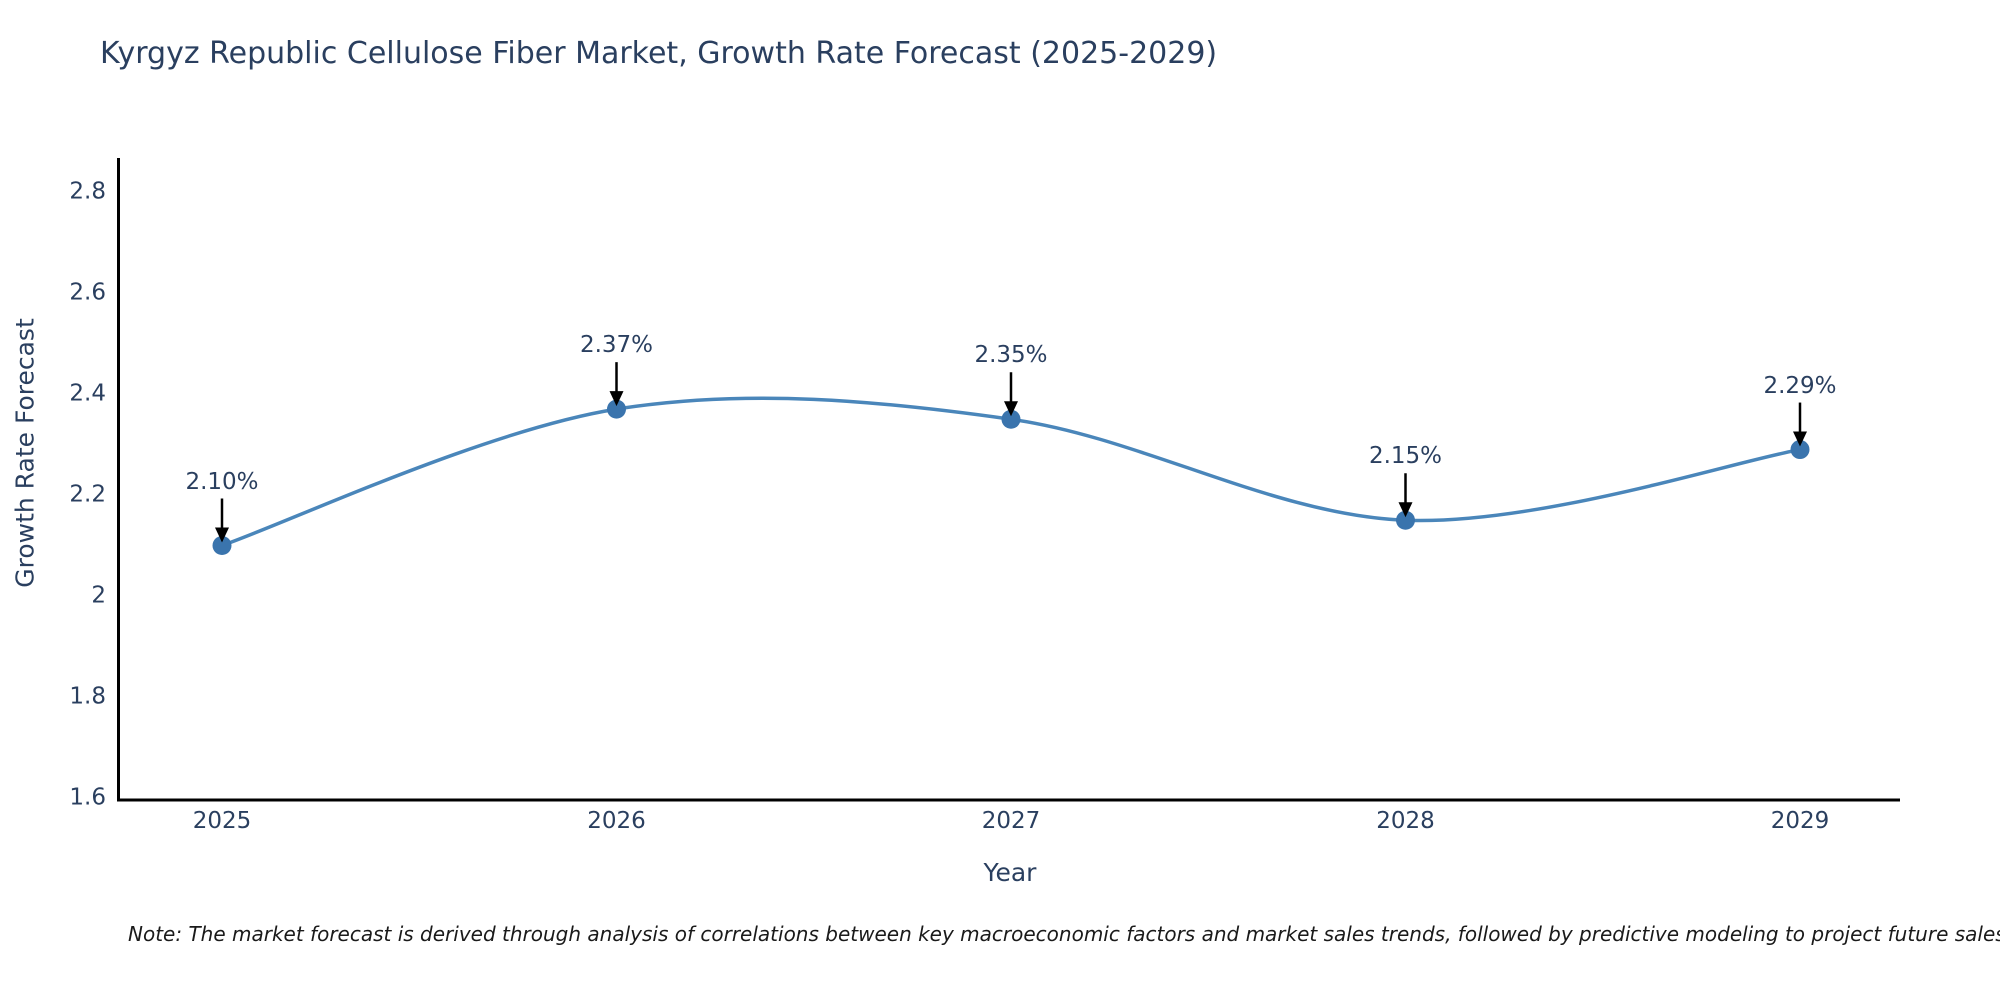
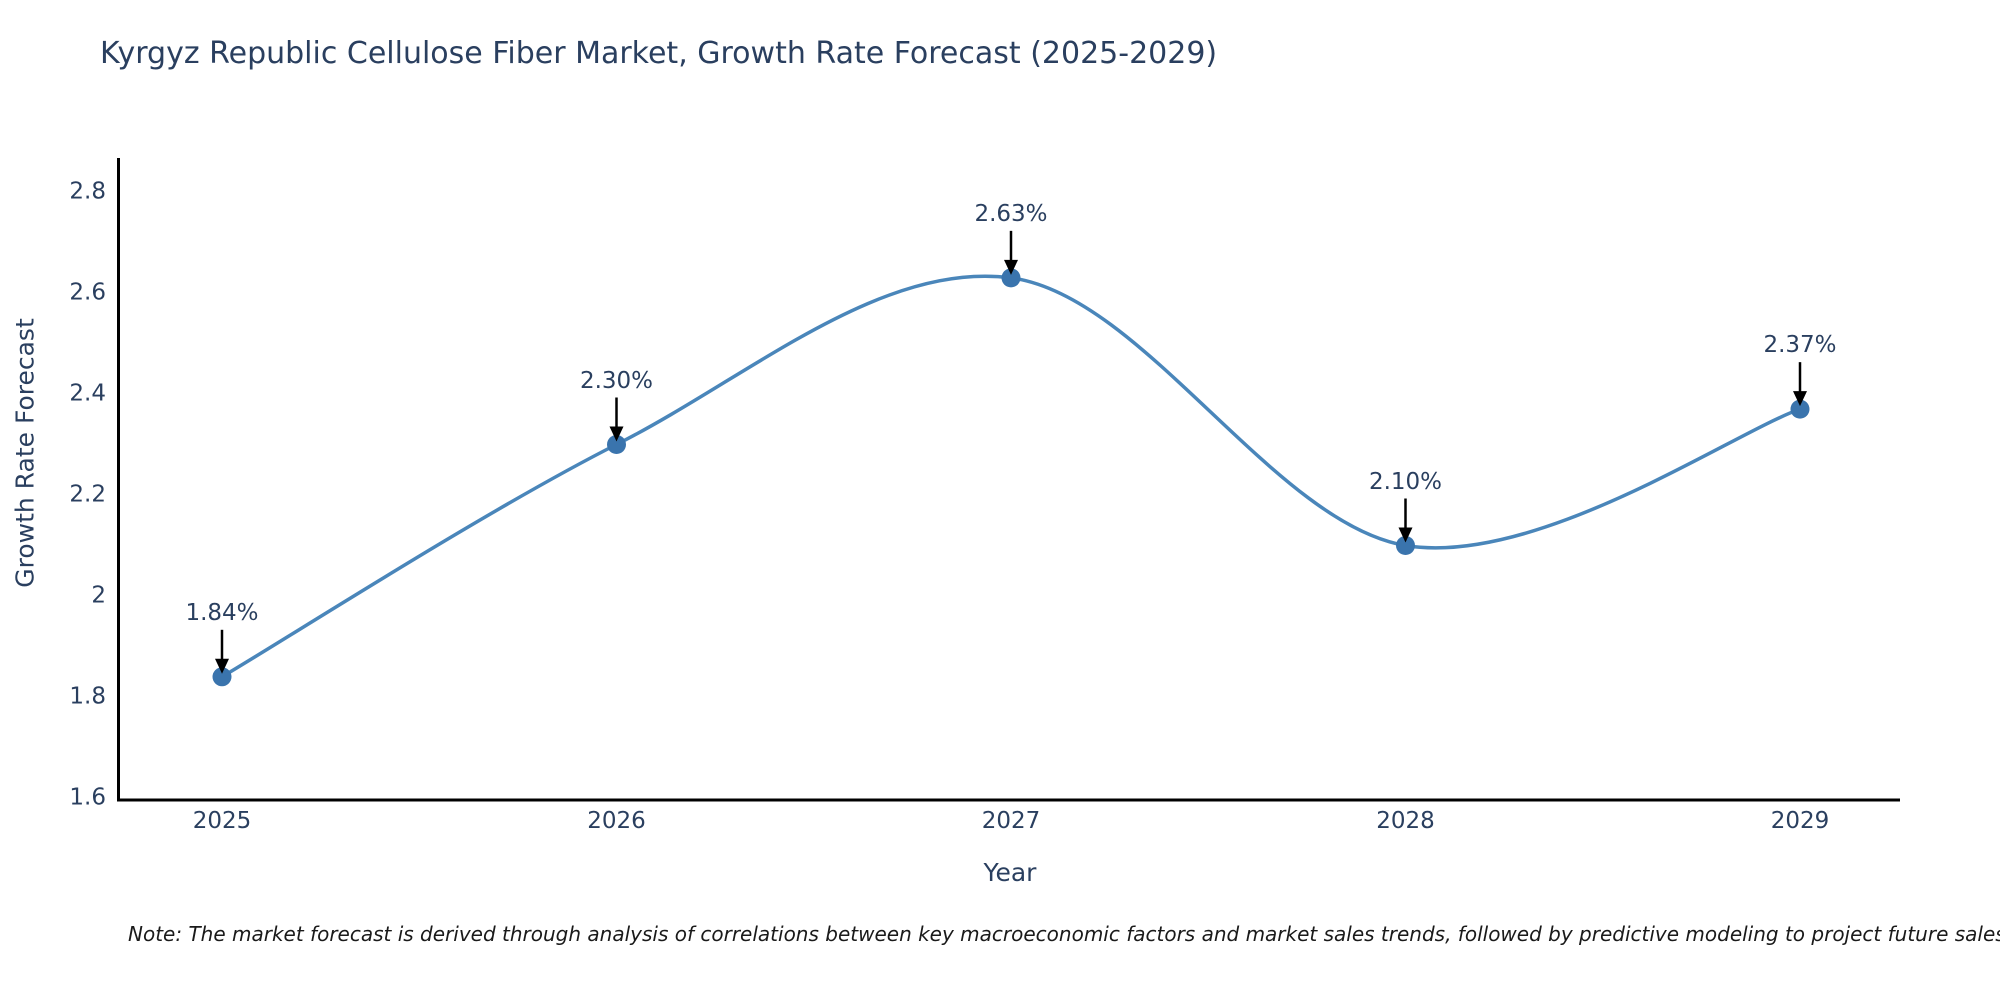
2025: 2.10% -> 1.84%
2026: 2.37% -> 2.30%
2027: 2.35% -> 2.63%
2028: 2.15% -> 2.10%
2029: 2.29% -> 2.37%
